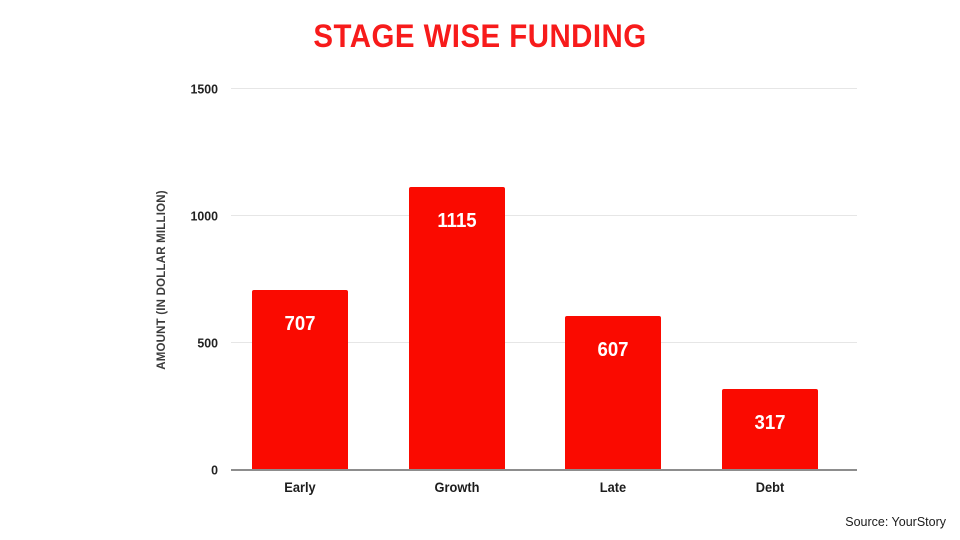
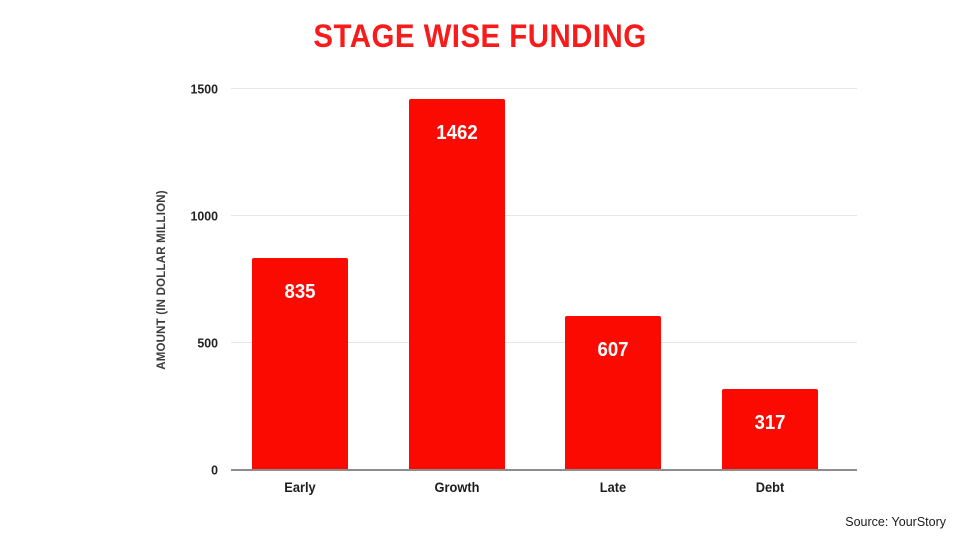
Early: 707 -> 835
Growth: 1115 -> 1462
